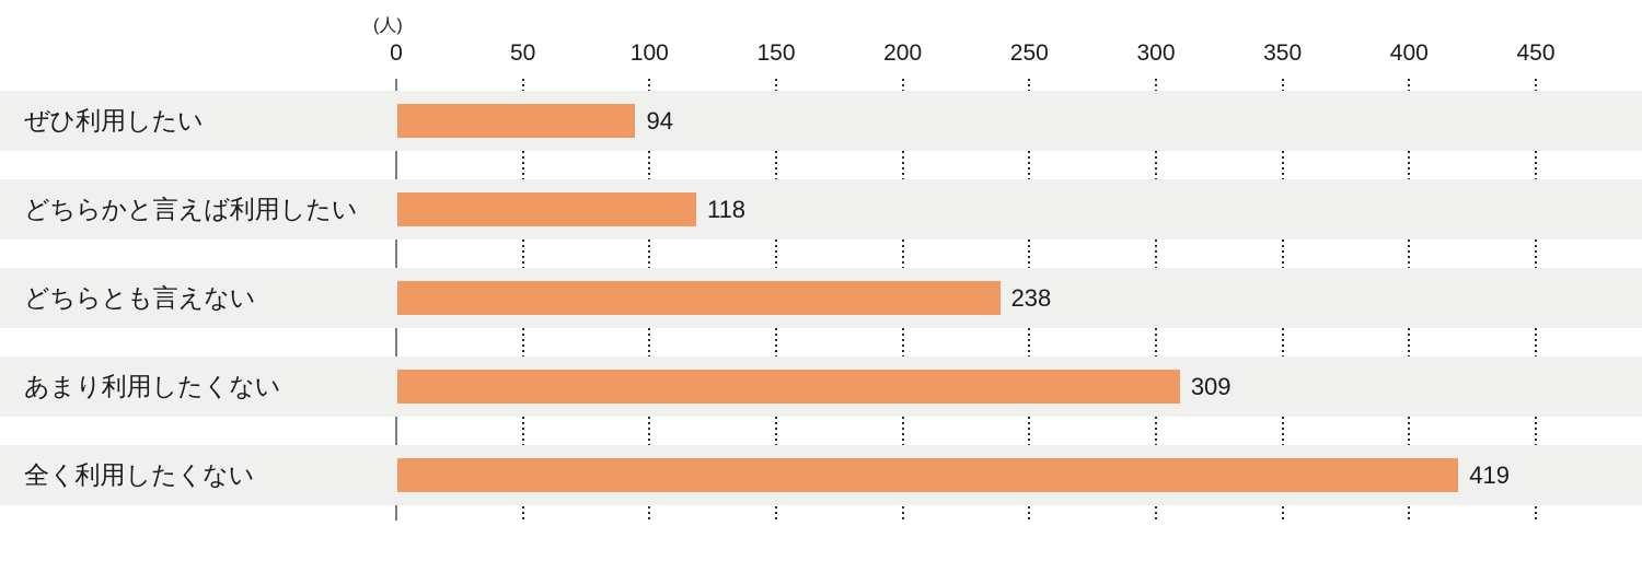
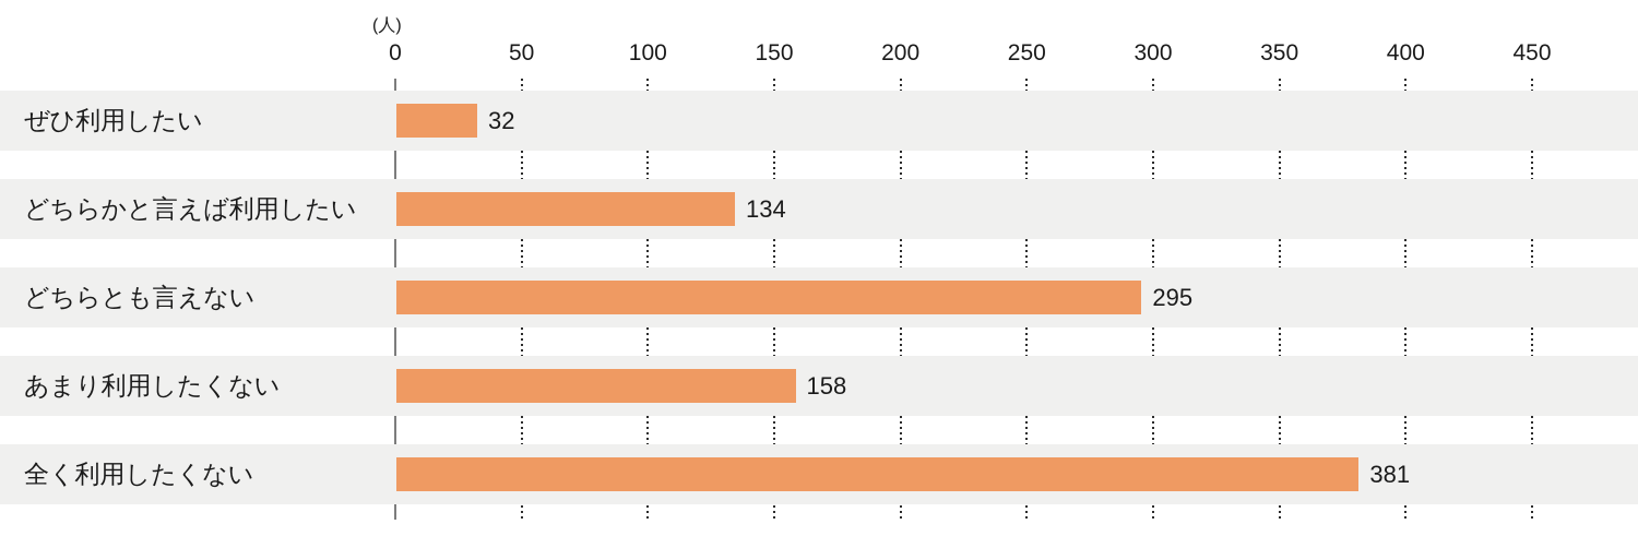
ぜひ利用したい: 94 -> 32
どちらかと言えば利用したい: 118 -> 134
どちらとも言えない: 238 -> 295
あまり利用したくない: 309 -> 158
全く利用したくない: 419 -> 381
